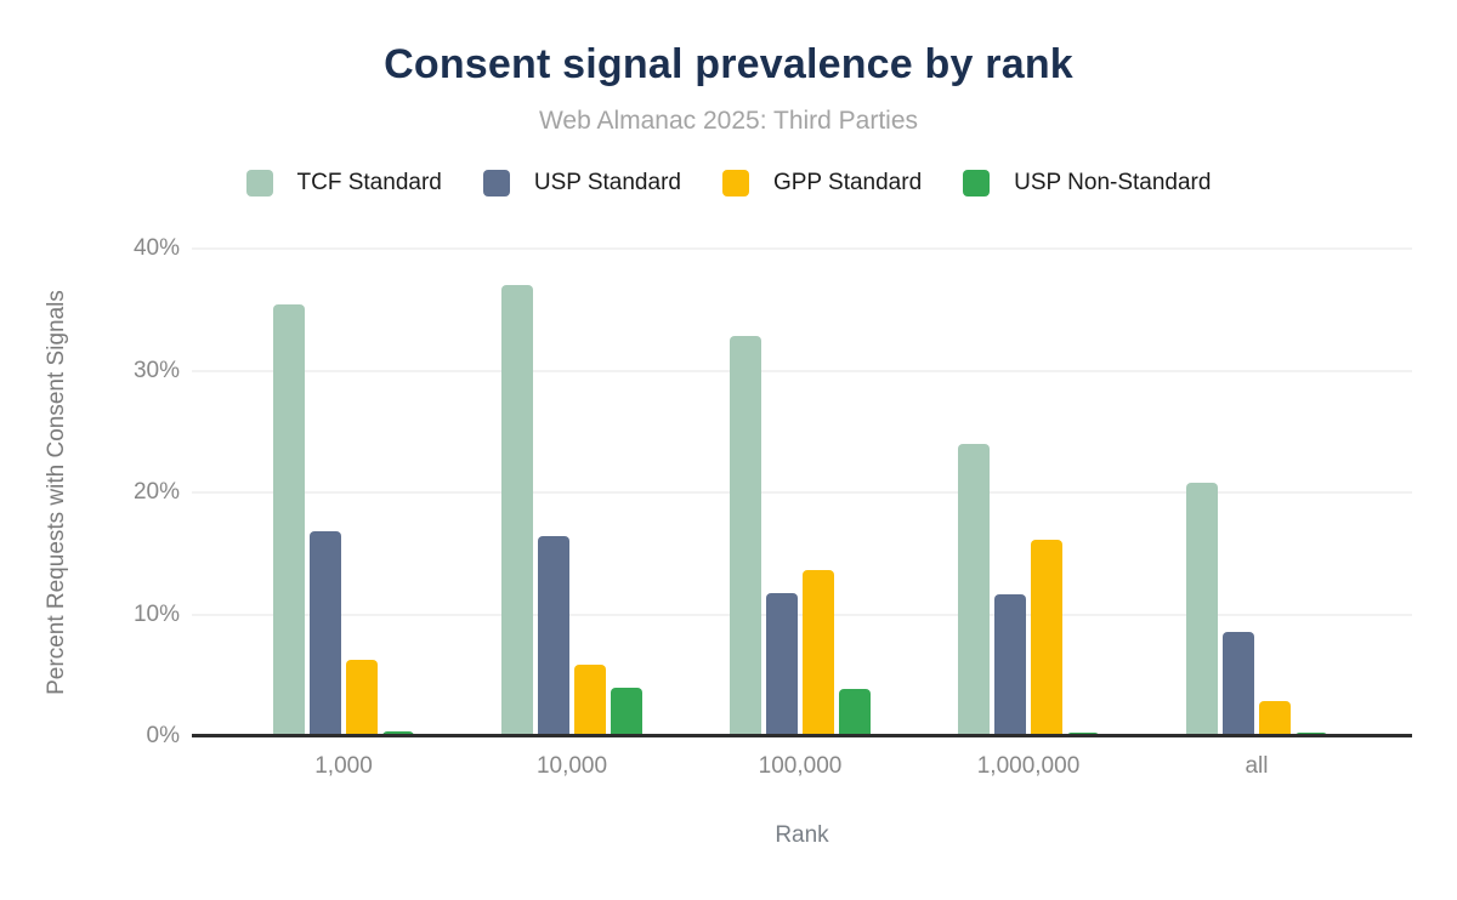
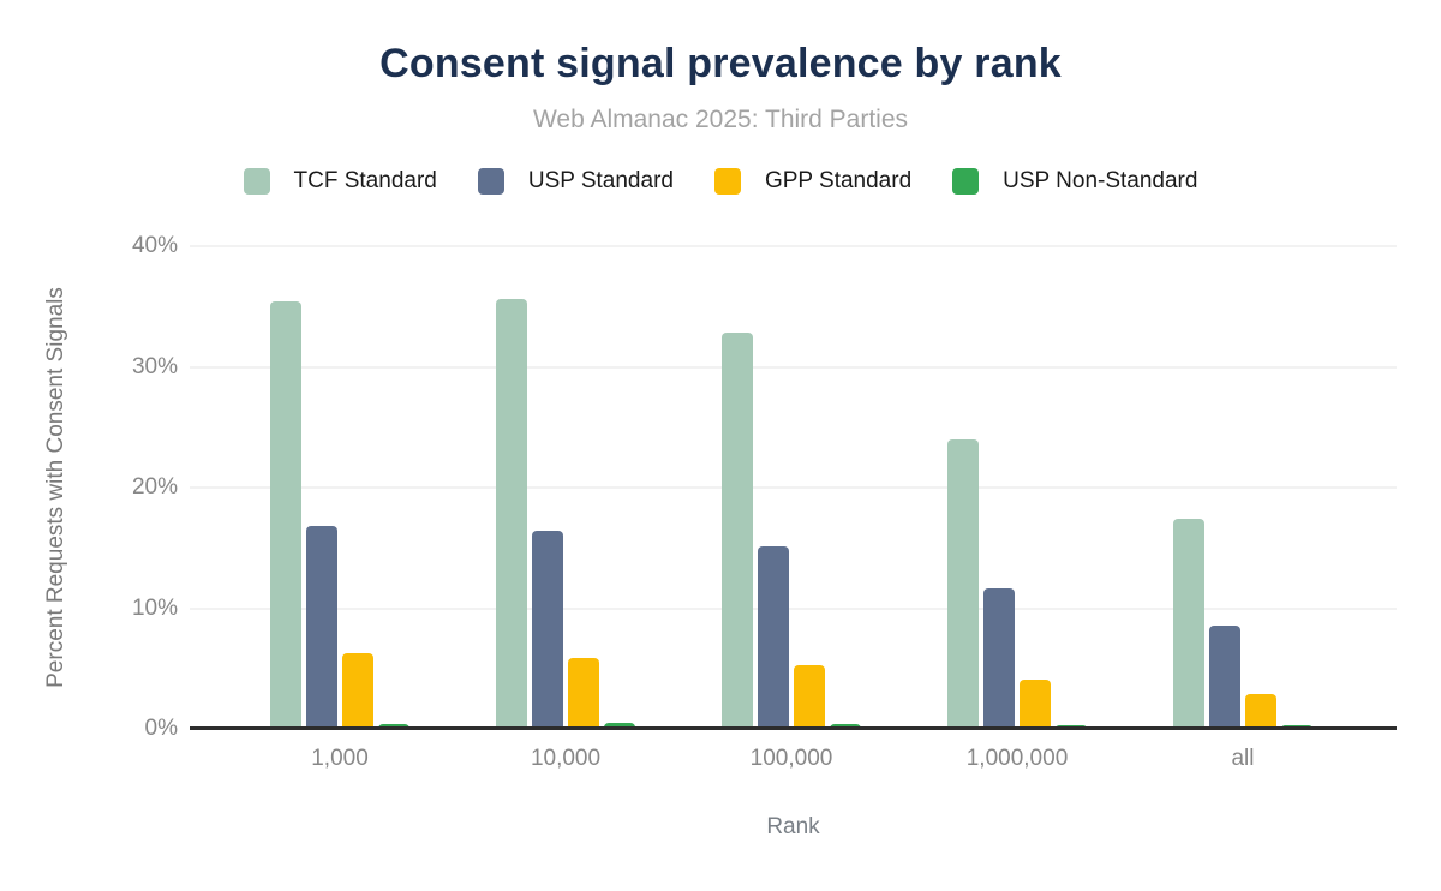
TCF Standard/10,000: 37.0% -> 35.6%
USP Non-Standard/10,000: 4.0% -> 0.5%
USP Standard/100,000: 11.7% -> 15.1%
GPP Standard/100,000: 13.6% -> 5.3%
USP Non-Standard/100,000: 3.9% -> 0.4%
GPP Standard/1,000,000: 16.1% -> 4.1%
TCF Standard/all: 20.8% -> 17.4%
